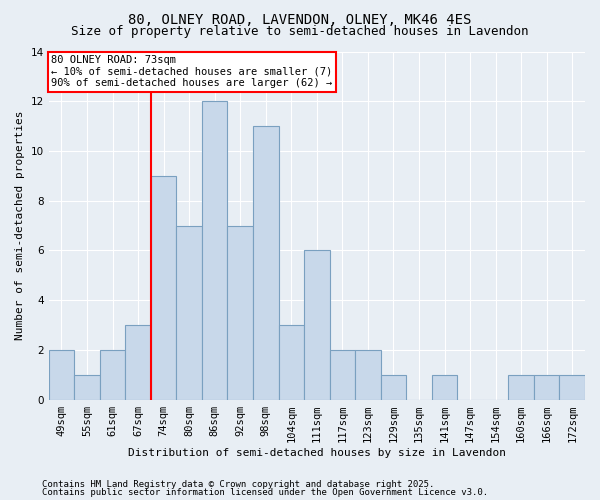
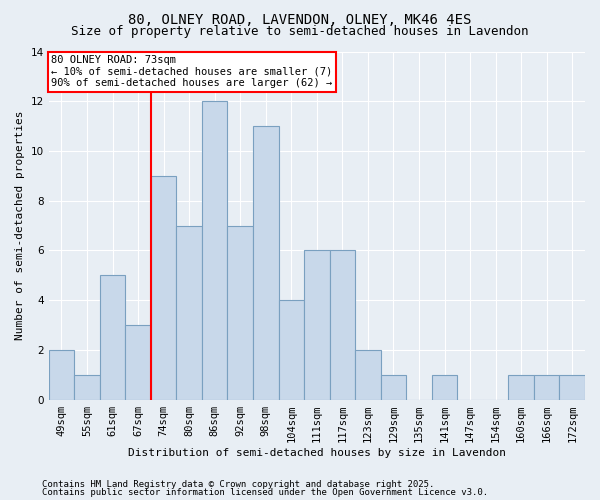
61sqm: 2 -> 5
104sqm: 3 -> 4
117sqm: 2 -> 6
